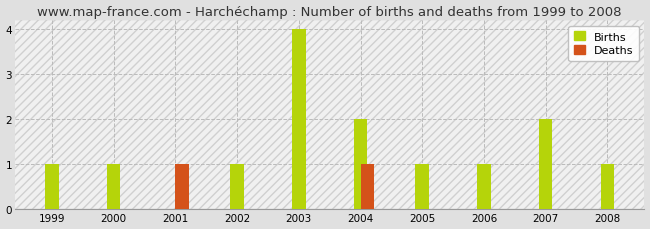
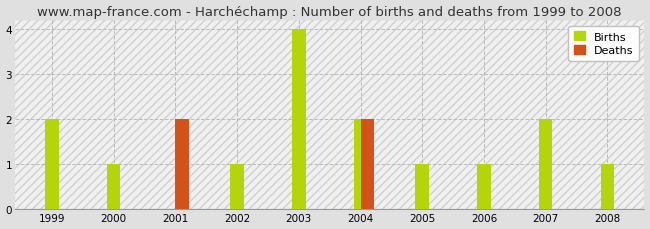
Births/1999: 1 -> 2
Deaths/2001: 1 -> 2
Deaths/2004: 1 -> 2
